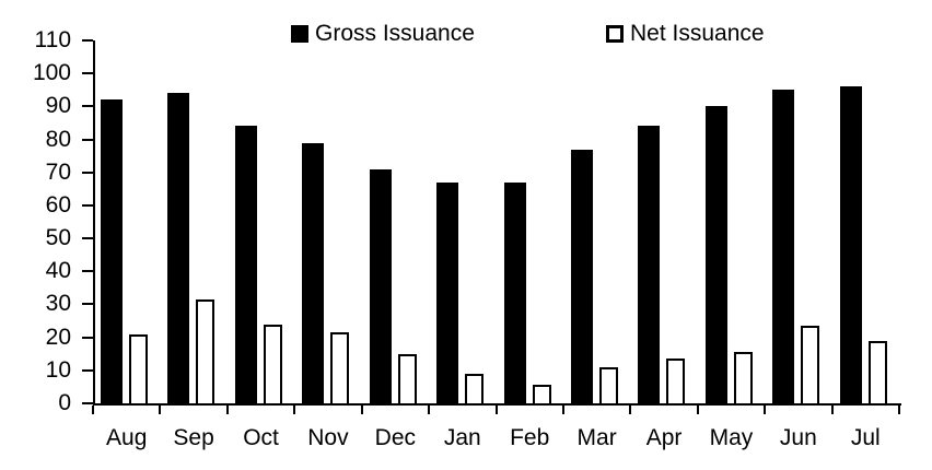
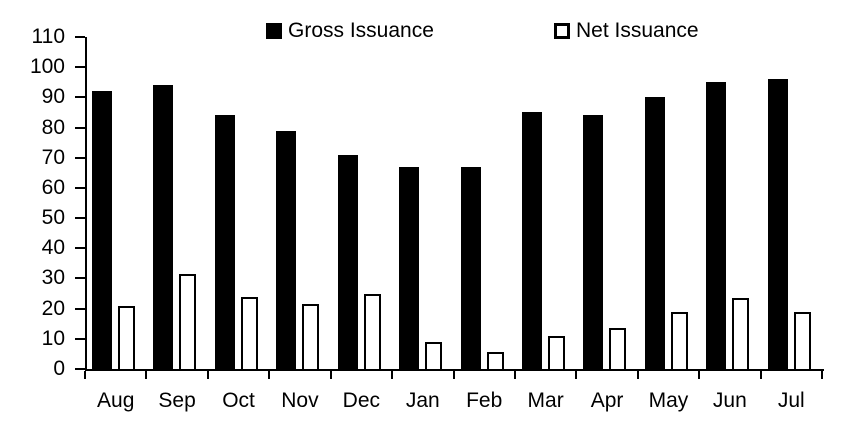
Net Issuance/Dec: 15 -> 25
Gross Issuance/Mar: 77 -> 85
Net Issuance/May: 16 -> 19
